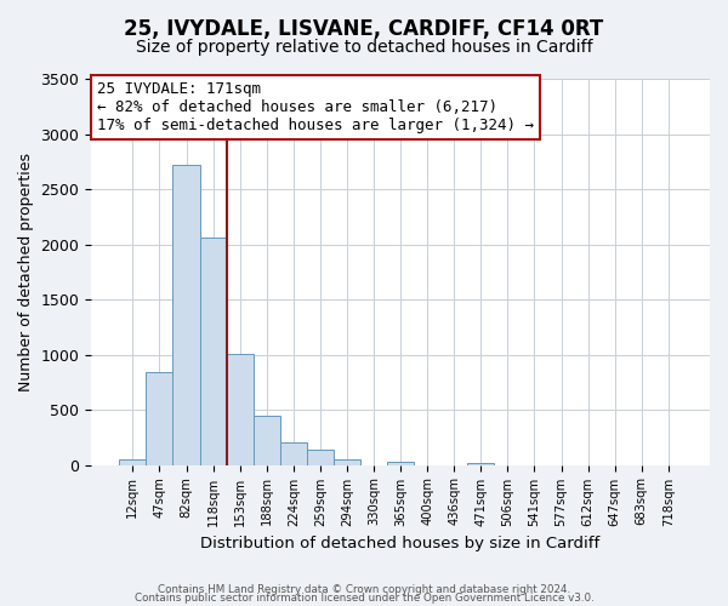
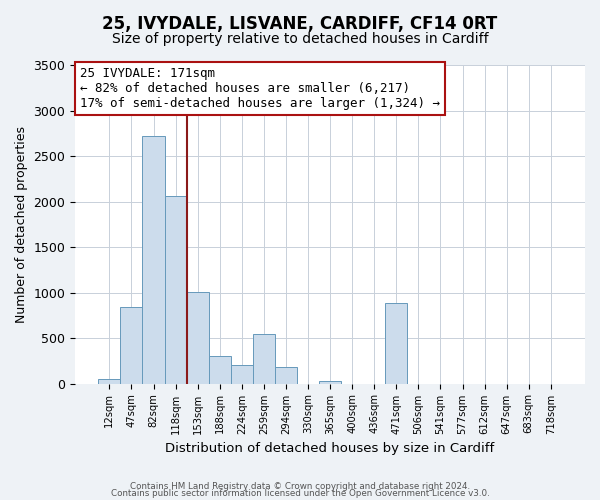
188sqm: 450 -> 300
259sqm: 140 -> 540
294sqm: 60 -> 180
471sqm: 20 -> 880
